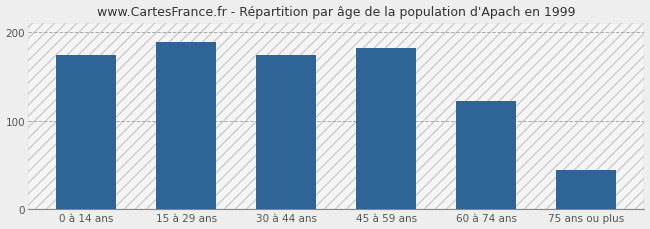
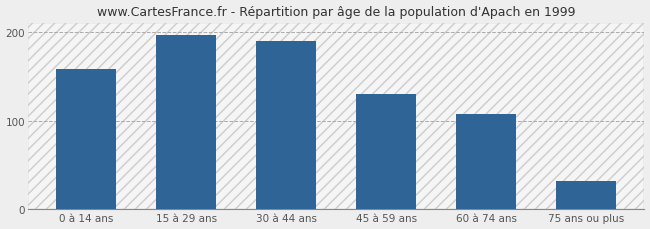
0 à 14 ans: 174 -> 158
15 à 29 ans: 188 -> 196
30 à 44 ans: 174 -> 190
45 à 59 ans: 182 -> 130
60 à 74 ans: 122 -> 107
75 ans ou plus: 44 -> 32
